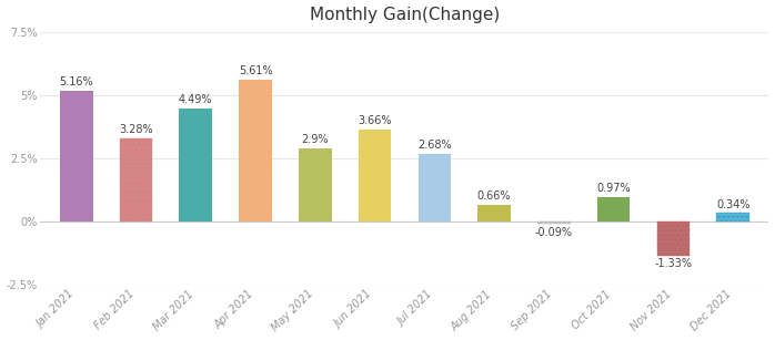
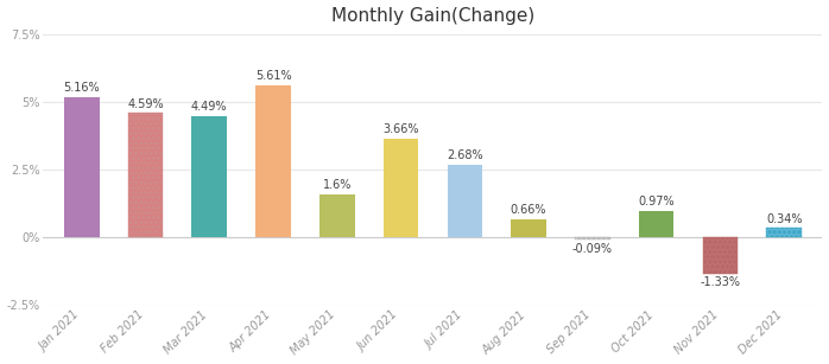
Feb 2021: 3.28% -> 4.59%
May 2021: 2.9% -> 1.6%
